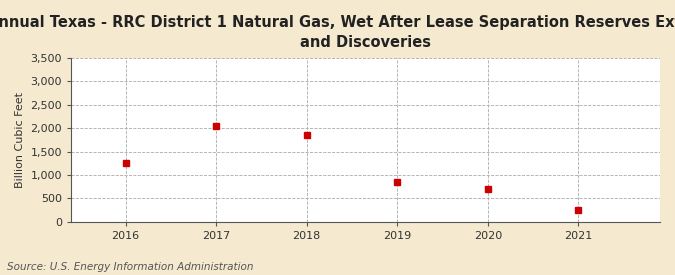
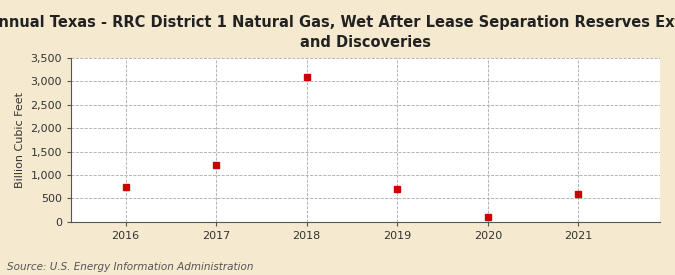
2016: 1,250 -> 750
2017: 2,050 -> 1,220
2018: 1,850 -> 3,100
2019: 850 -> 700
2020: 700 -> 100
2021: 250 -> 600
